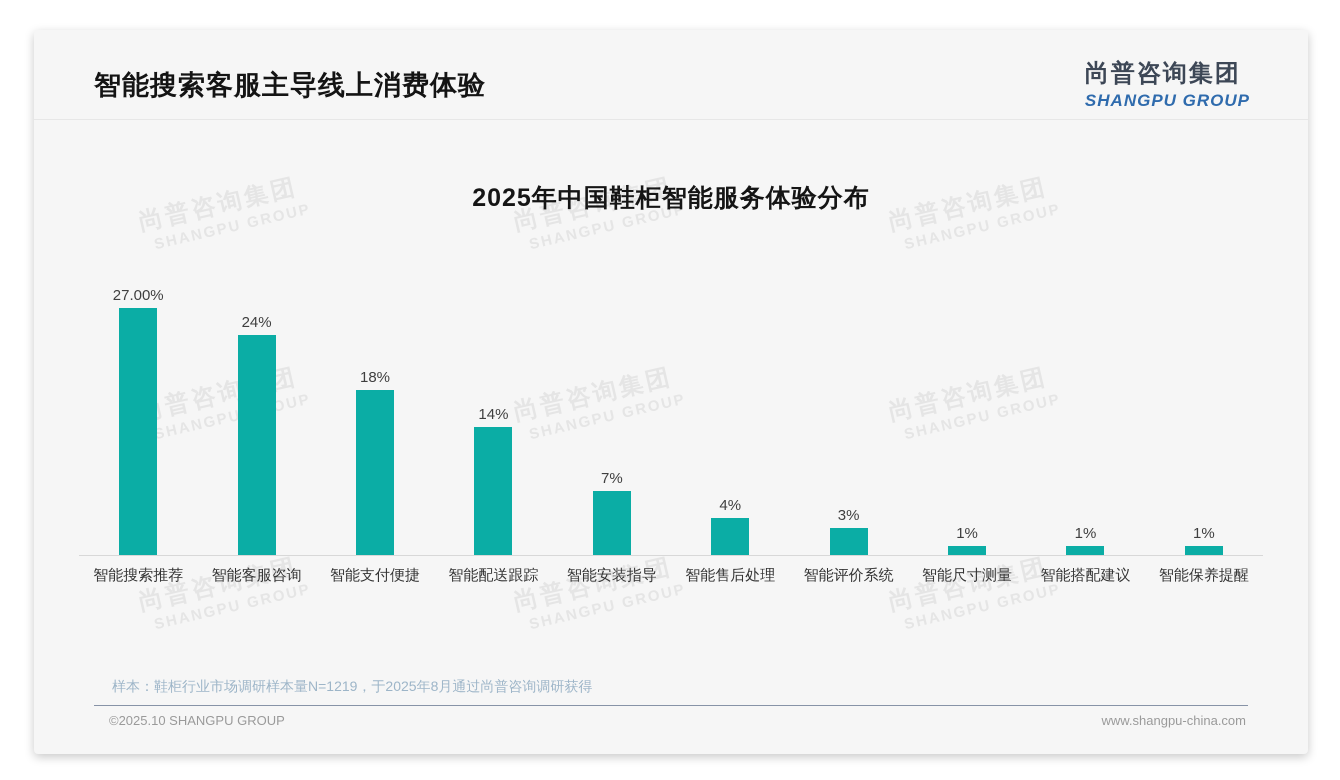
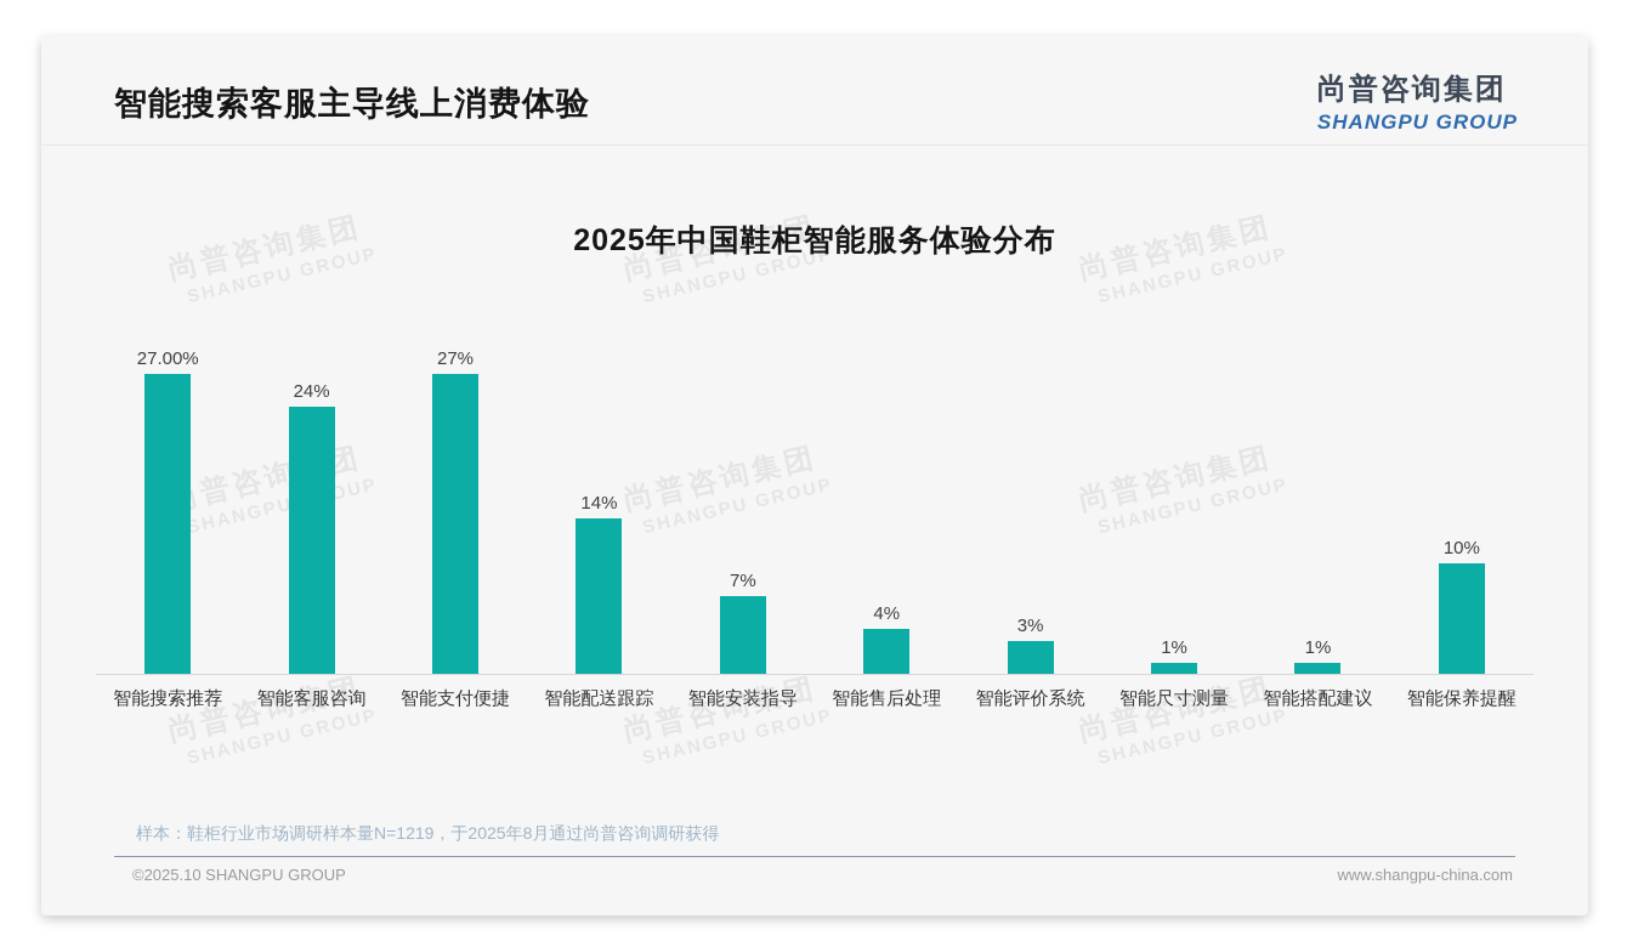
智能支付便捷: 18% -> 27%
智能保养提醒: 1% -> 10%
